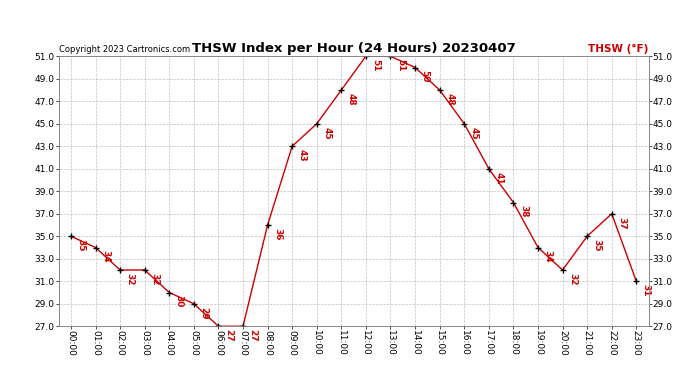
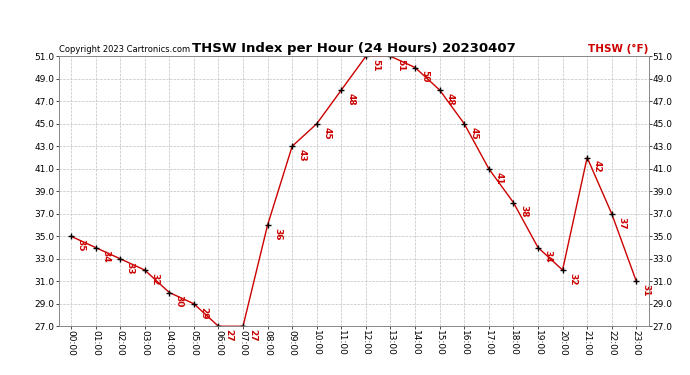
02:00: 32 -> 33
21:00: 35 -> 42
